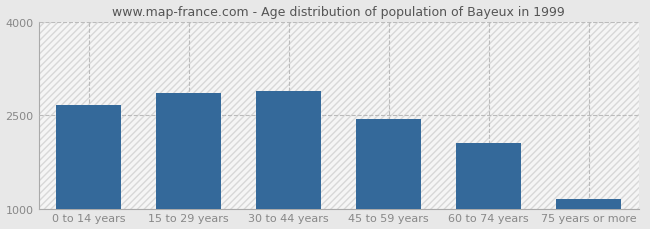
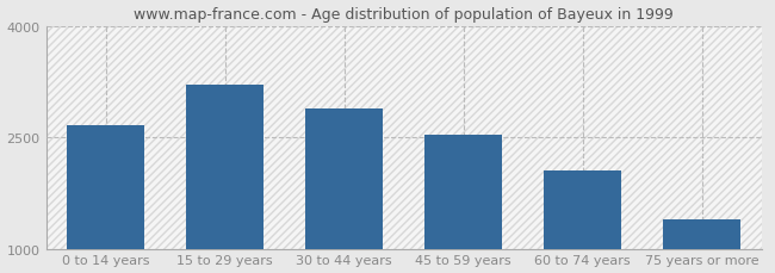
15 to 29 years: 2860 -> 3200
45 to 59 years: 2430 -> 2540
75 years or more: 1150 -> 1400
